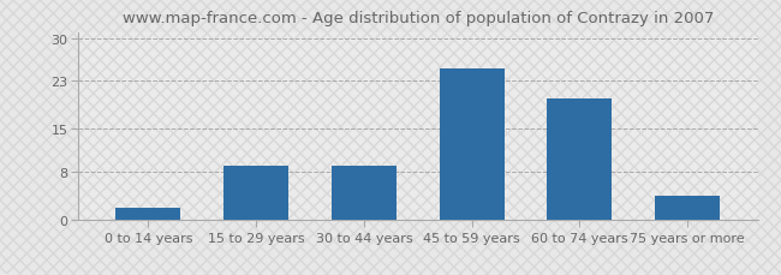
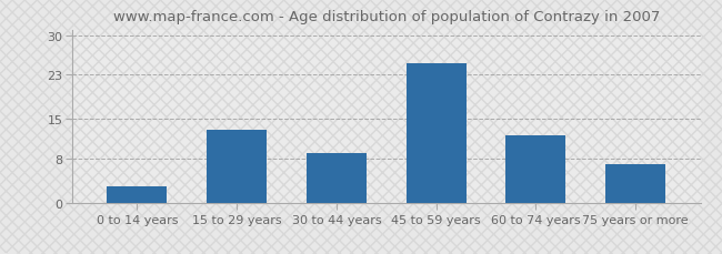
0 to 14 years: 2 -> 3
15 to 29 years: 9 -> 13
60 to 74 years: 20 -> 12
75 years or more: 4 -> 7
